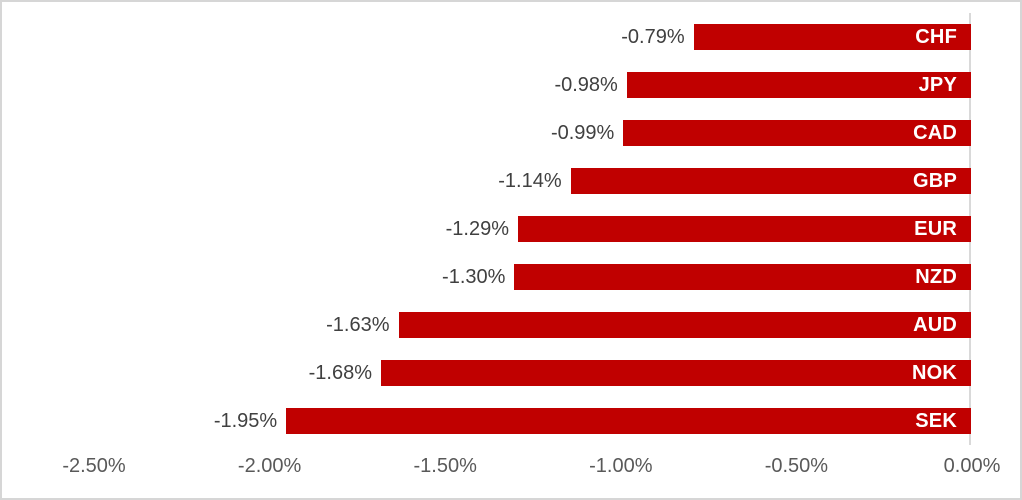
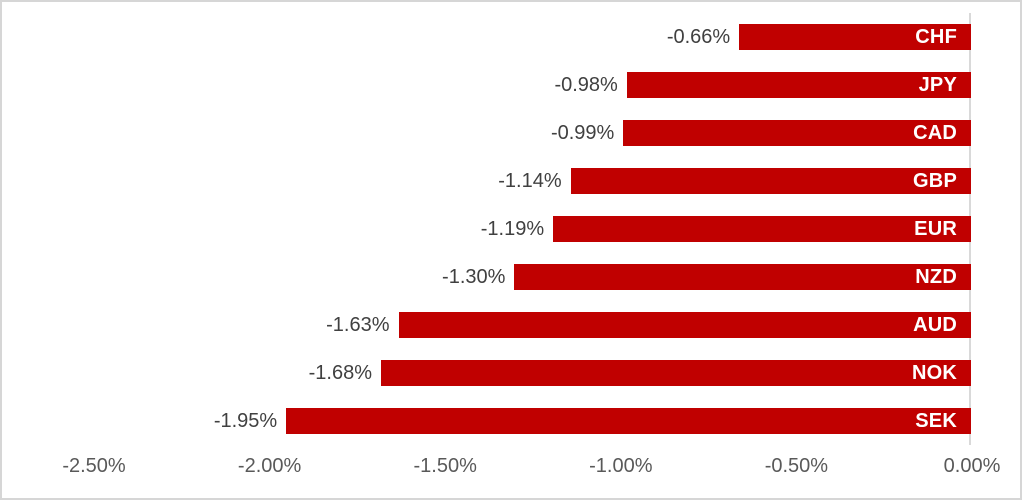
CHF: -0.79% -> -0.66%
EUR: -1.29% -> -1.19%
